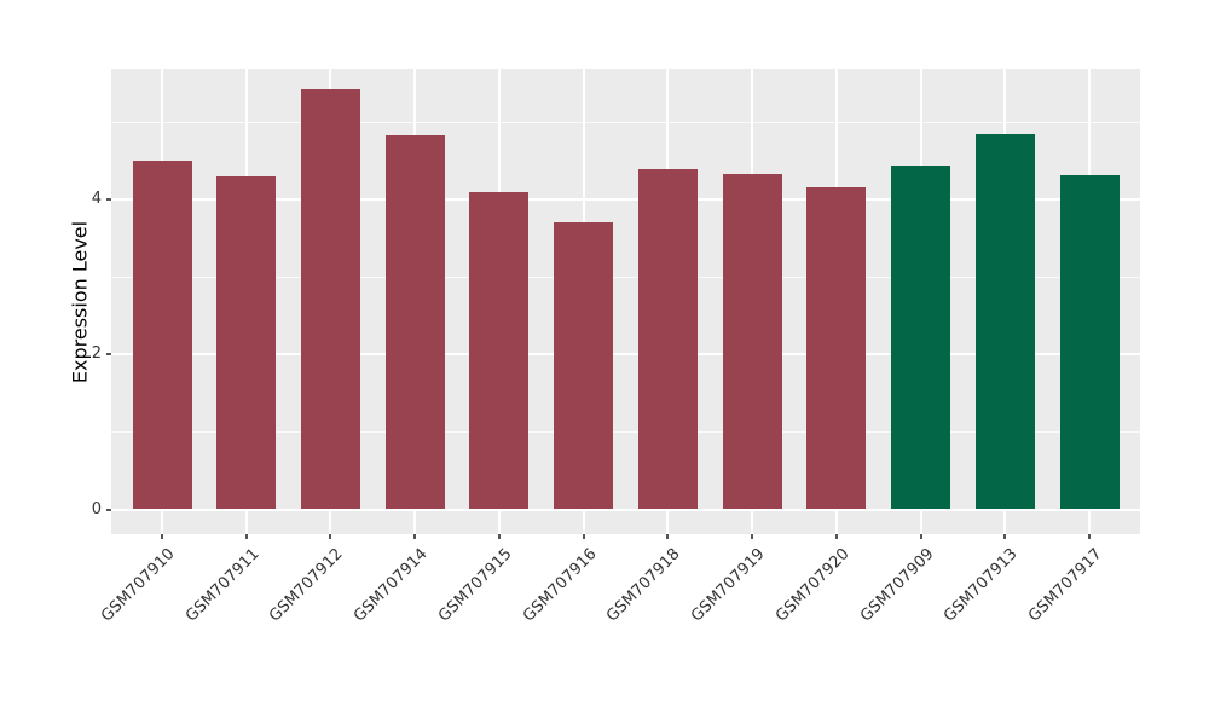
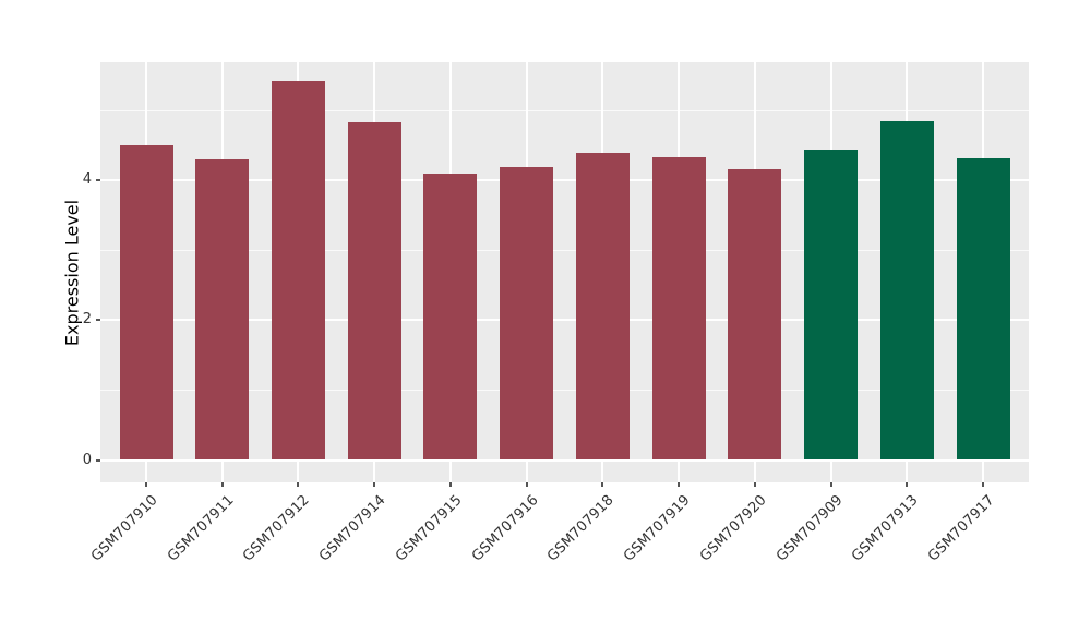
GSM707916: 3.7 -> 4.2
